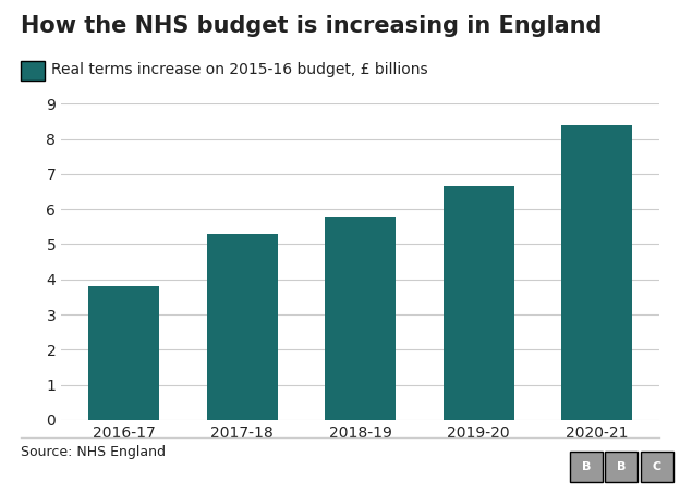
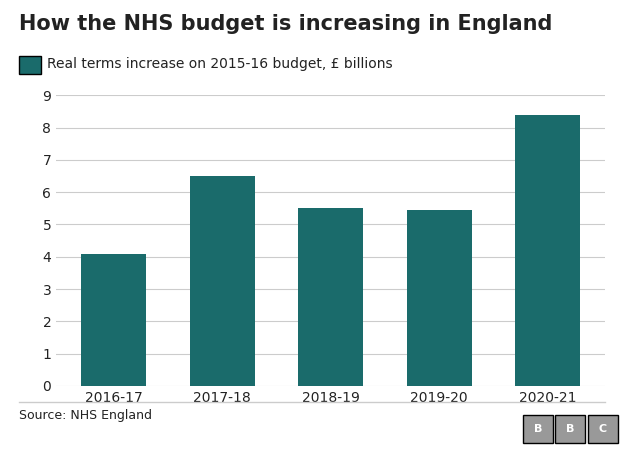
2016-17: 3.80 -> 4.10
2017-18: 5.30 -> 6.50
2018-19: 5.80 -> 5.50
2019-20: 6.65 -> 5.45
